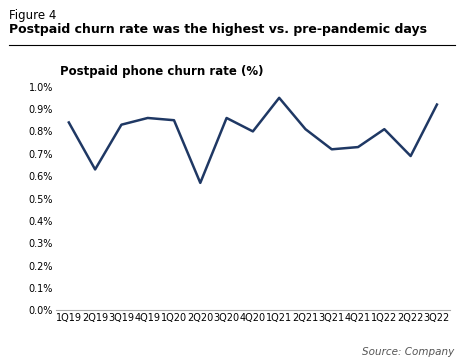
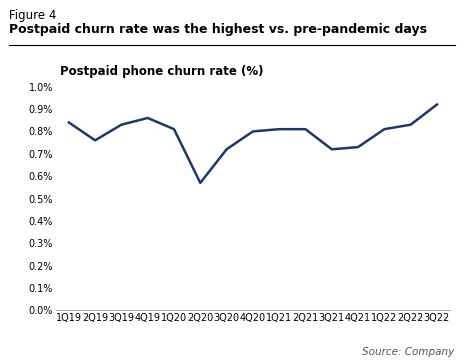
2Q19: 0.63% -> 0.76%
1Q20: 0.85% -> 0.81%
3Q20: 0.86% -> 0.72%
1Q21: 0.95% -> 0.81%
2Q22: 0.69% -> 0.83%
